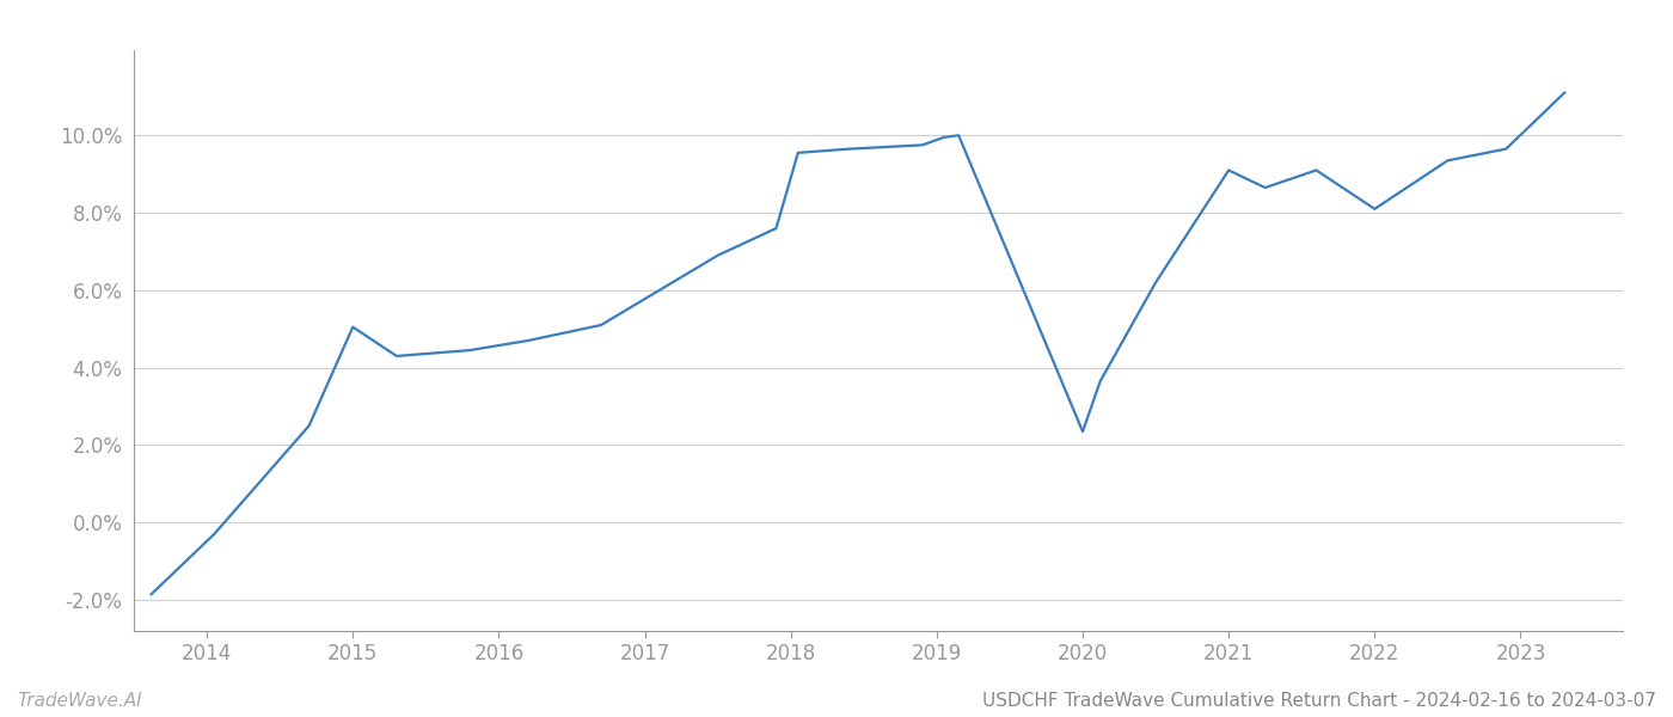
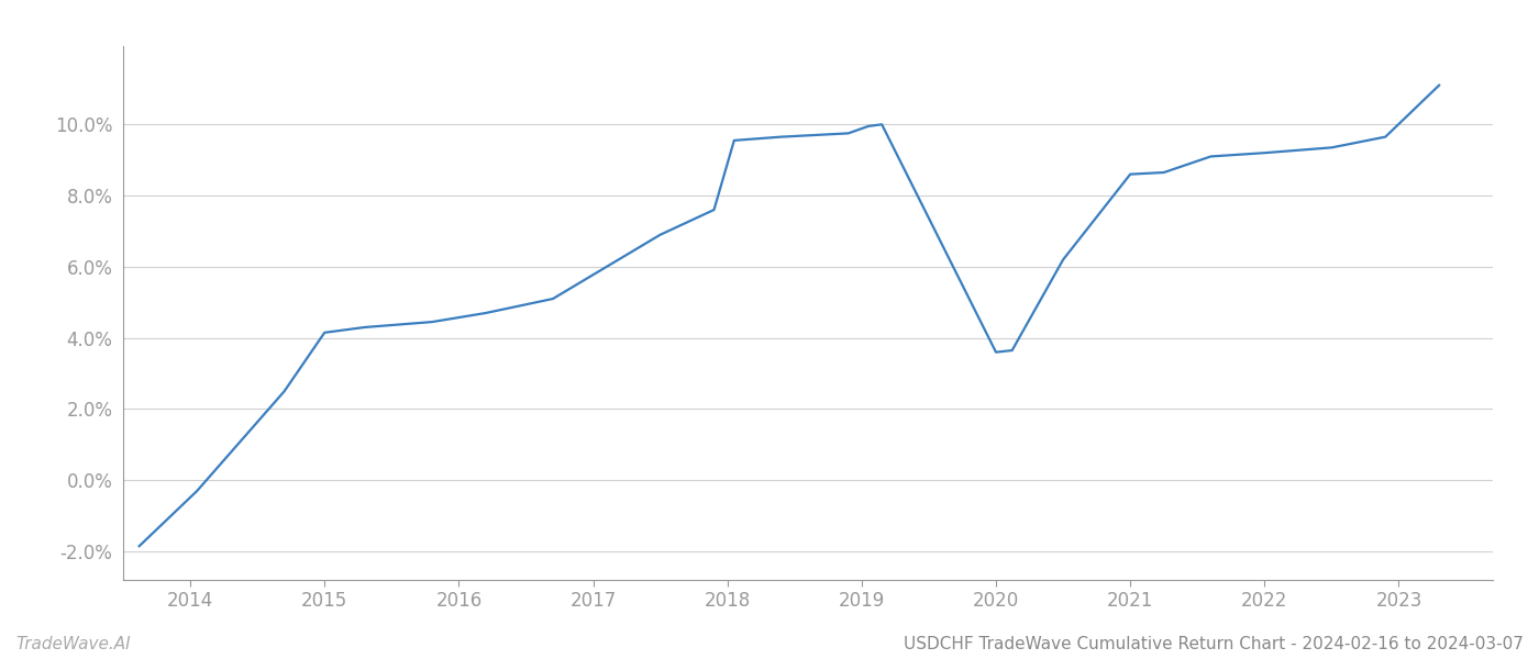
2015: 5.05% -> 4.15%
2020: 2.35% -> 3.60%
2021: 9.10% -> 8.60%
2022: 8.10% -> 9.20%
